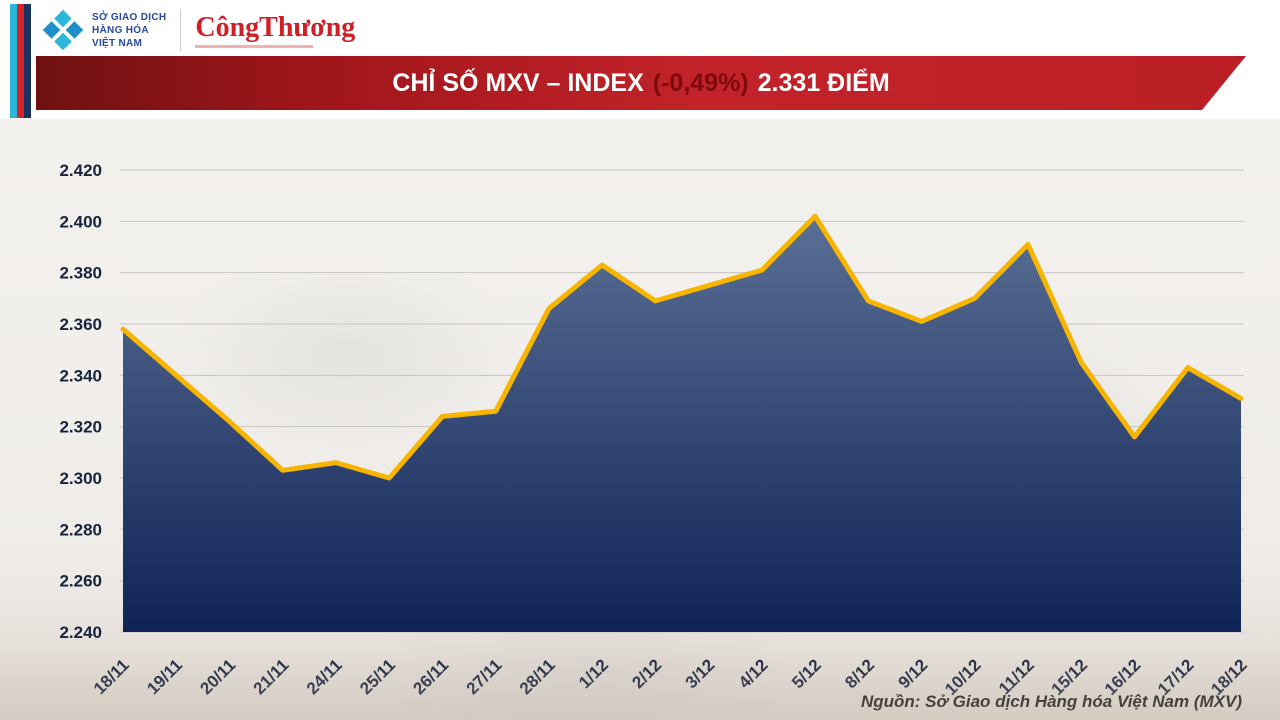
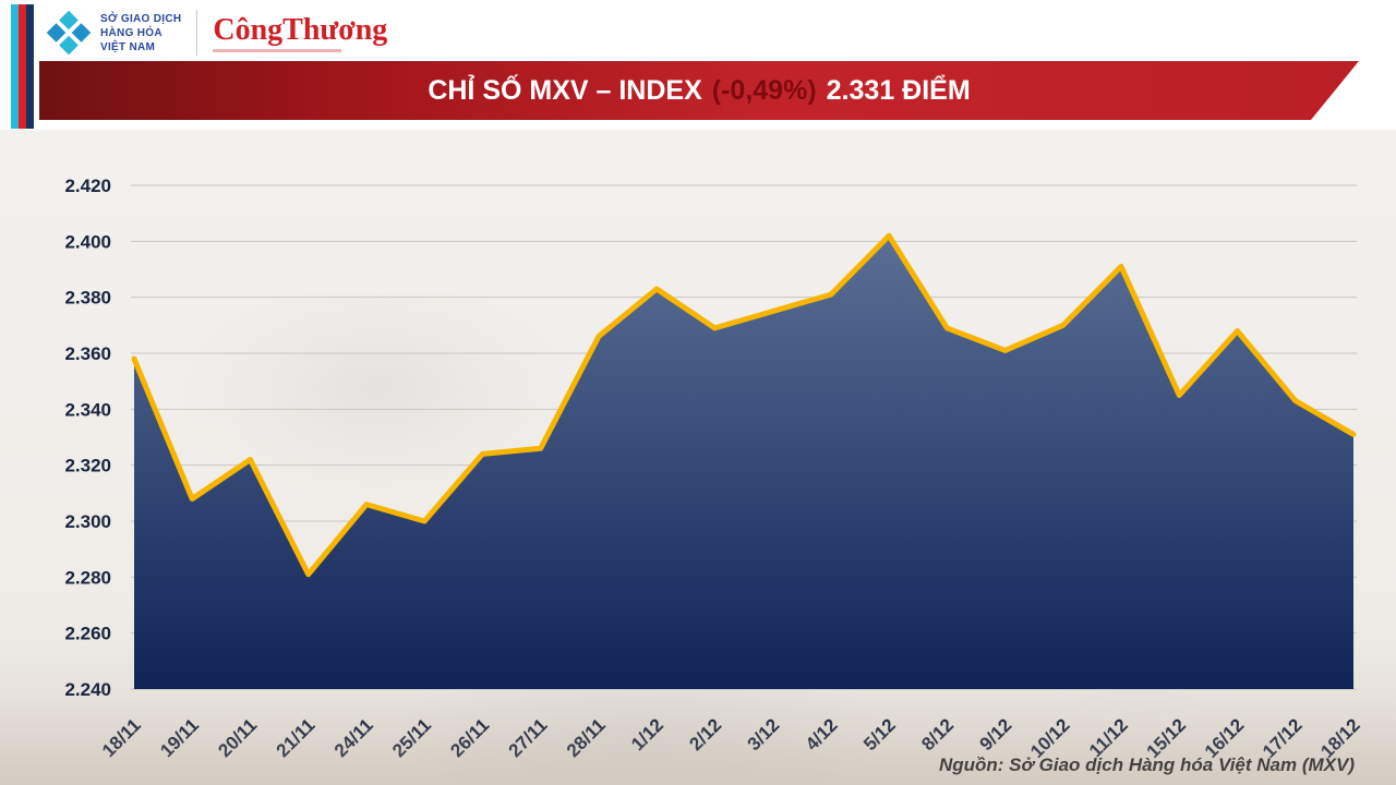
19/11: 2.340 -> 2.308
21/11: 2.303 -> 2.281
16/12: 2.316 -> 2.368
